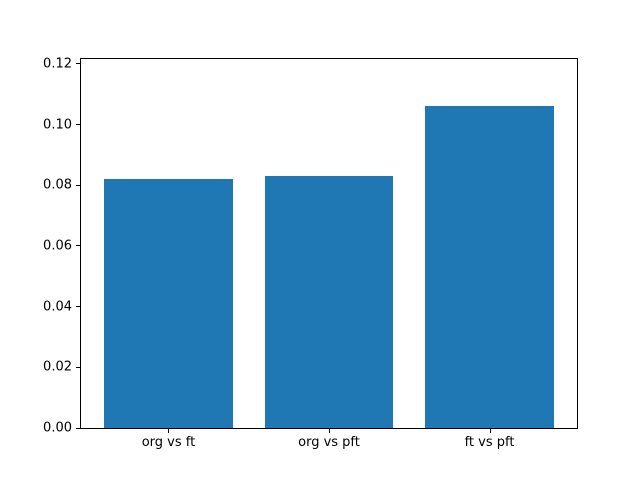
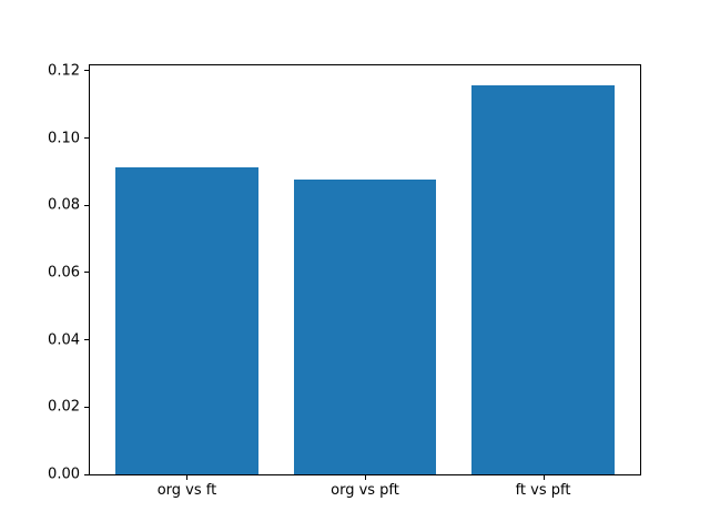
org vs ft: 0.082 -> 0.091
org vs pft: 0.083 -> 0.088
ft vs pft: 0.106 -> 0.116
